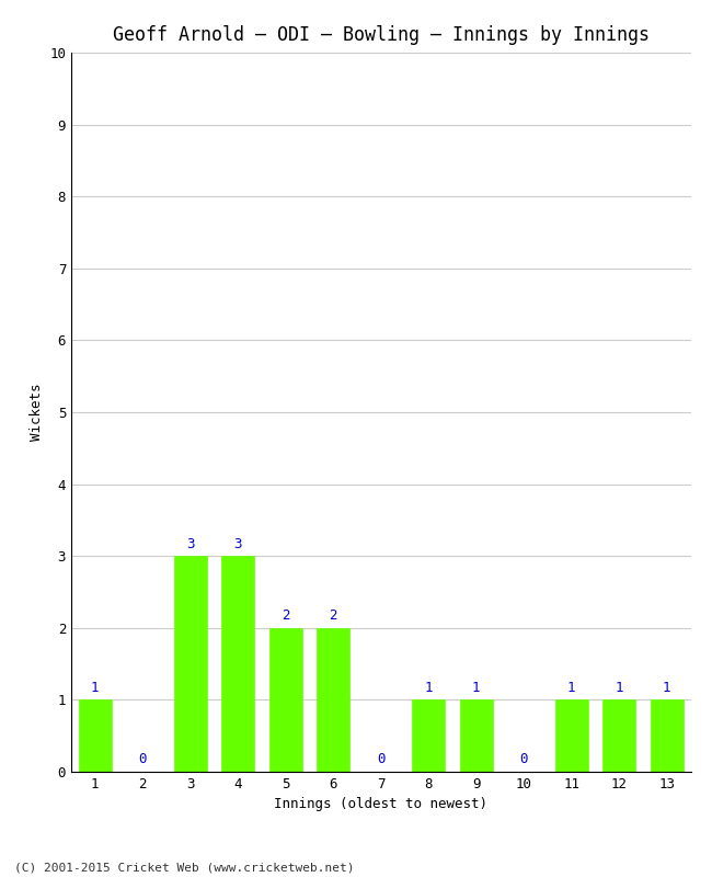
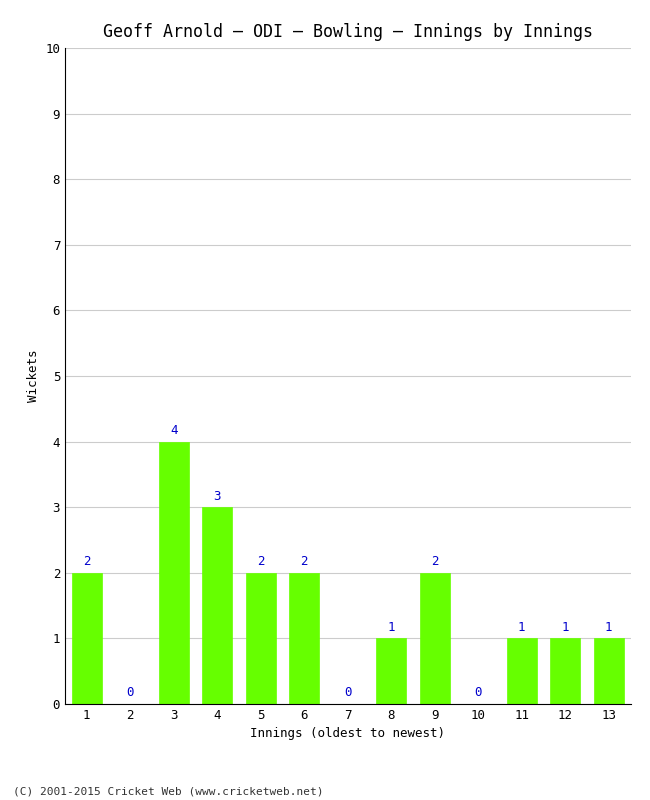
1: 1 -> 2
3: 3 -> 4
9: 1 -> 2
